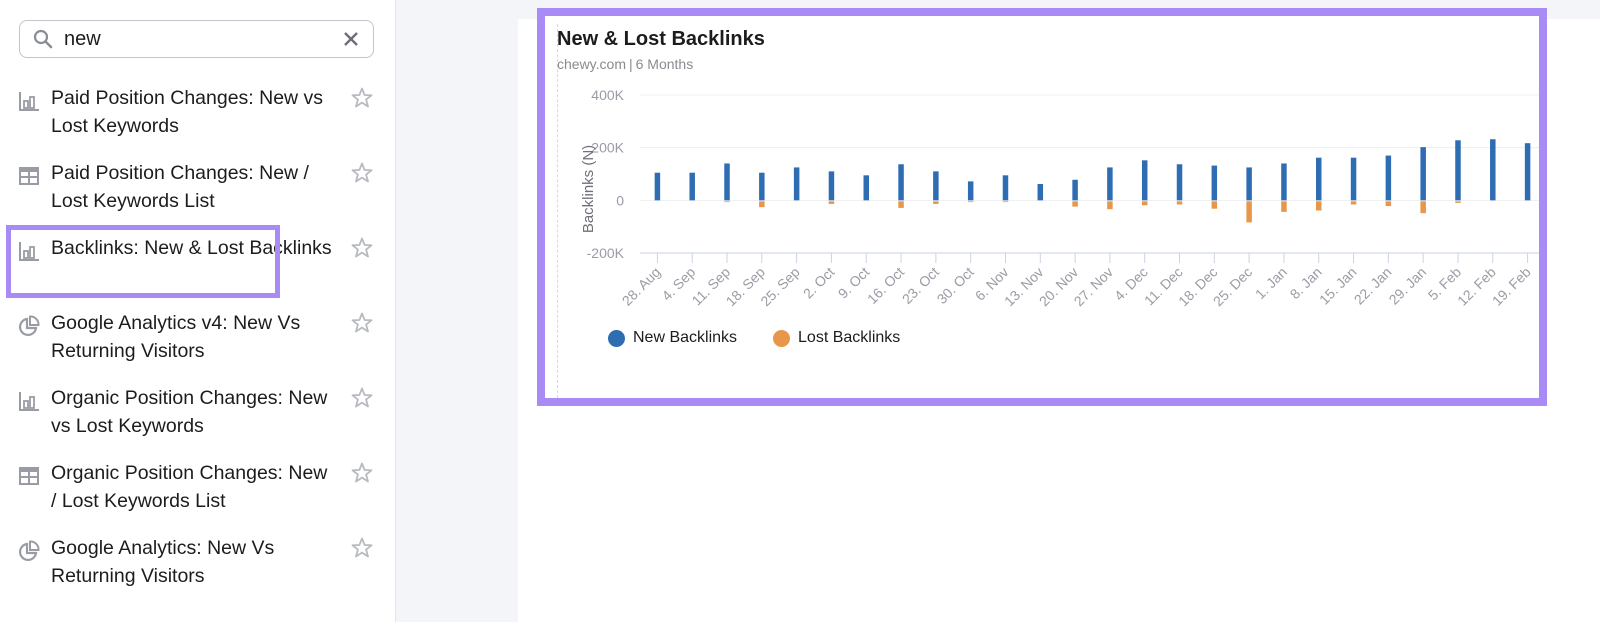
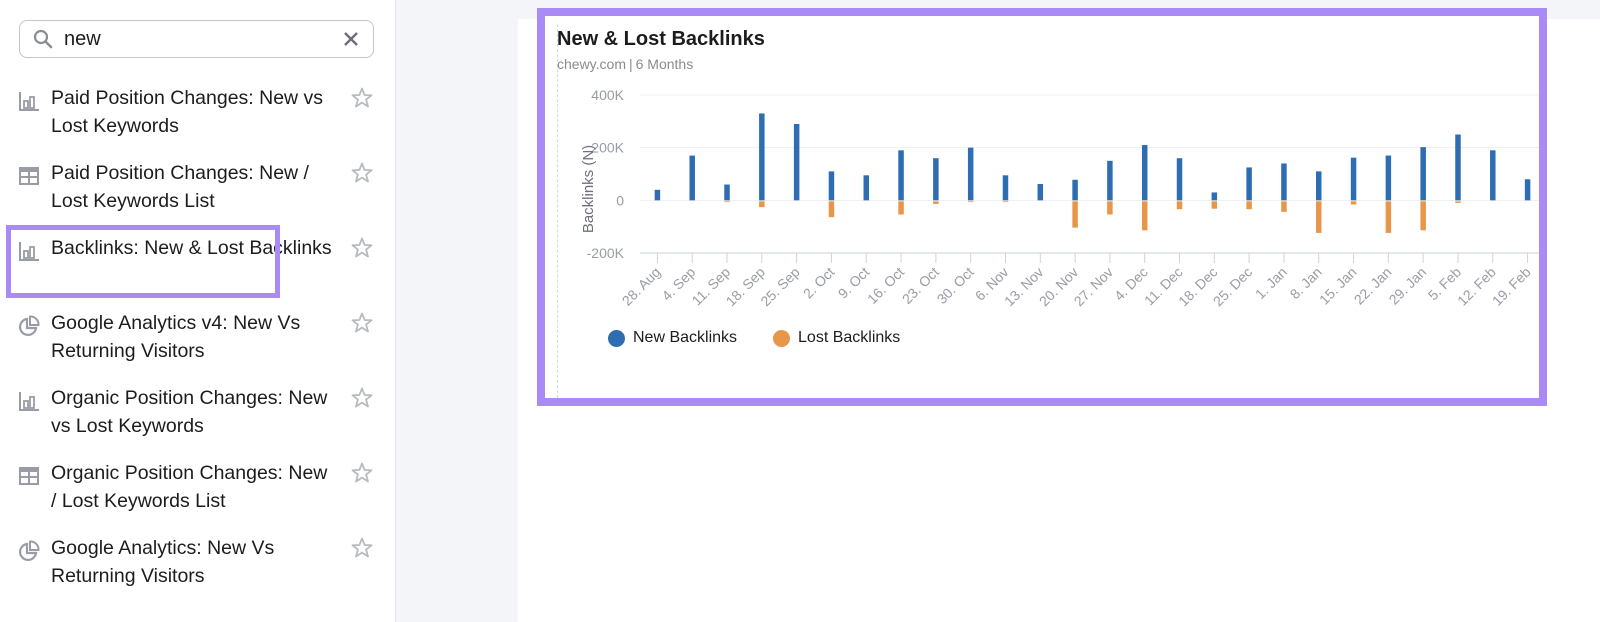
New Backlinks/28. Aug: 100K -> 40K
New Backlinks/4. Sep: 100K -> 170K
New Backlinks/11. Sep: 140K -> 60K
New Backlinks/18. Sep: 100K -> 330K
New Backlinks/25. Sep: 120K -> 290K
Lost Backlinks/2. Oct: -10K -> -60K
New Backlinks/16. Oct: 140K -> 190K
Lost Backlinks/16. Oct: -20K -> -50K
New Backlinks/23. Oct: 110K -> 160K
New Backlinks/30. Oct: 70K -> 200K
Lost Backlinks/20. Nov: -20K -> -100K
New Backlinks/27. Nov: 120K -> 150K
Lost Backlinks/27. Nov: -30K -> -50K
New Backlinks/4. Dec: 150K -> 210K
Lost Backlinks/4. Dec: -20K -> -110K
New Backlinks/11. Dec: 140K -> 160K
Lost Backlinks/11. Dec: -10K -> -30K
New Backlinks/18. Dec: 130K -> 30K
Lost Backlinks/25. Dec: -80K -> -30K
New Backlinks/8. Jan: 160K -> 110K
Lost Backlinks/8. Jan: -40K -> -120K
Lost Backlinks/22. Jan: -20K -> -120K
Lost Backlinks/29. Jan: -40K -> -110K
New Backlinks/5. Feb: 230K -> 250K
New Backlinks/12. Feb: 230K -> 190K
New Backlinks/19. Feb: 220K -> 80K
